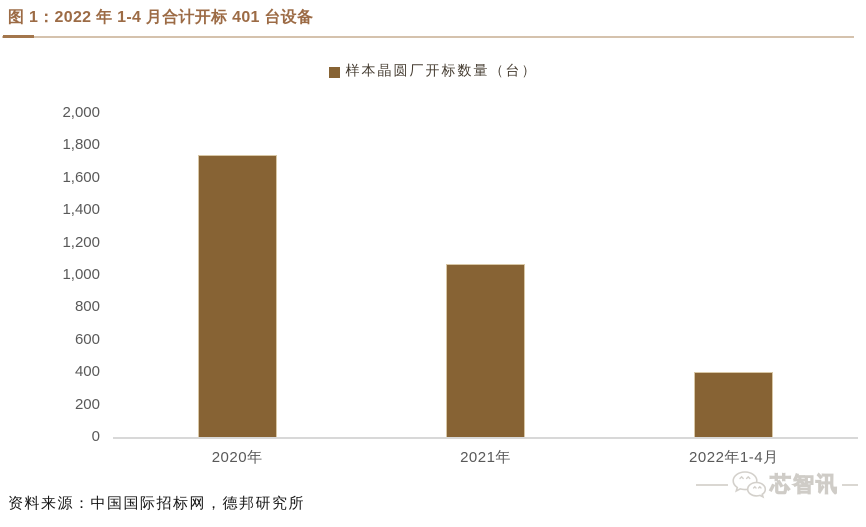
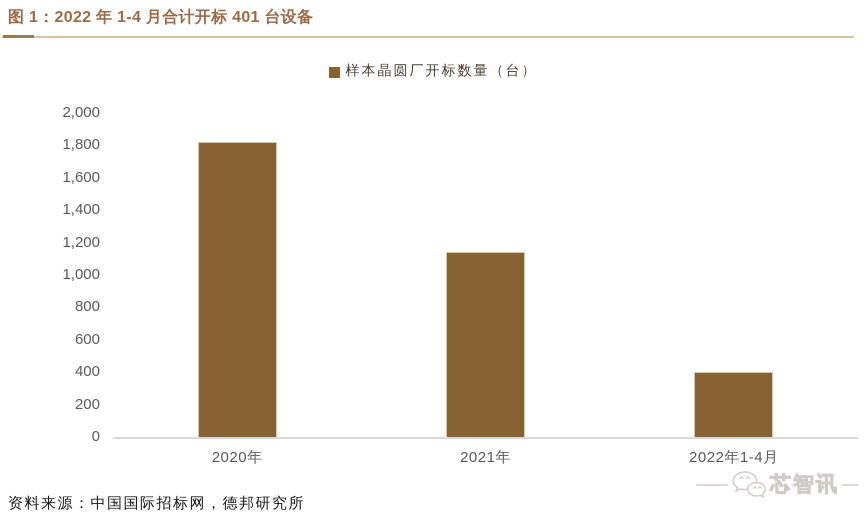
2020年: 1740 -> 1820
2021年: 1070 -> 1140
